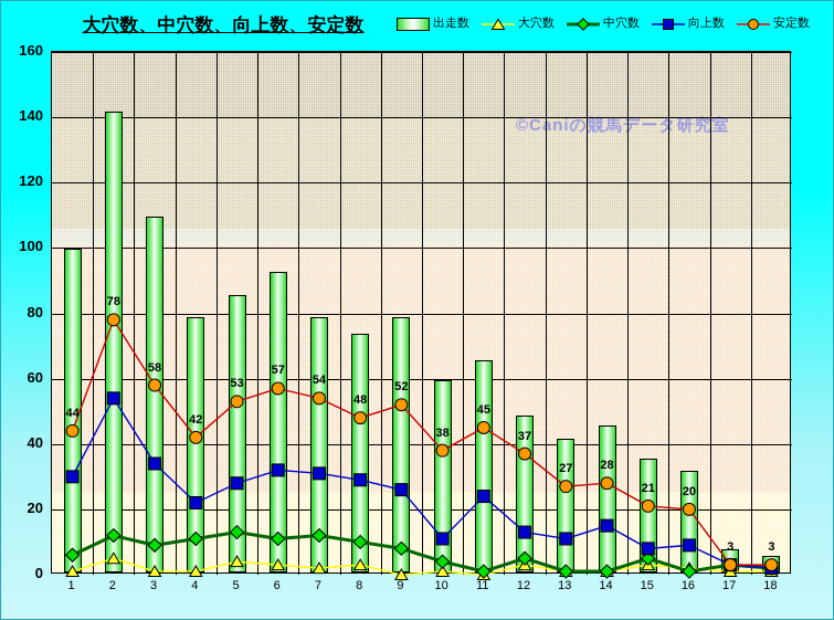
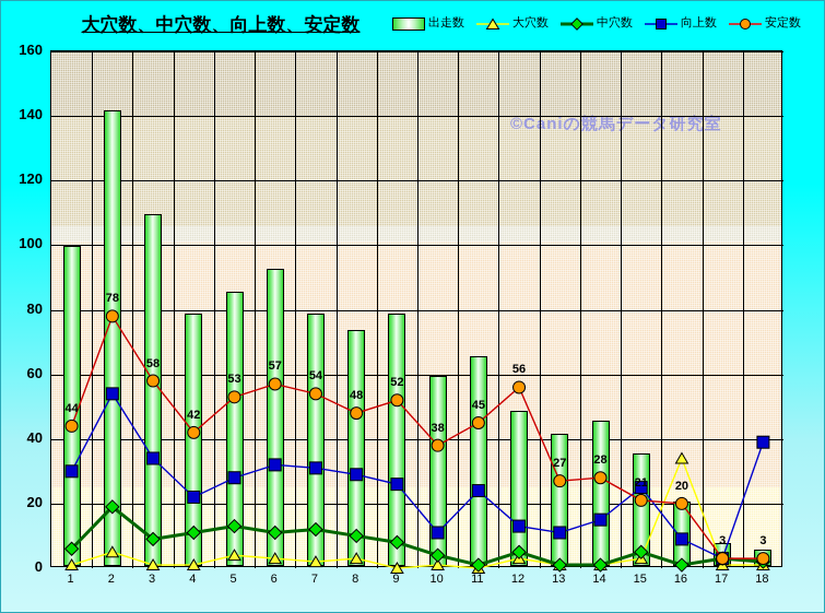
中穴数/2: 12 -> 19
安定数/12: 37 -> 56
向上数/15: 8 -> 25
出走数/16: 31 -> 20
大穴数/16: 2 -> 34
向上数/18: 2 -> 39
